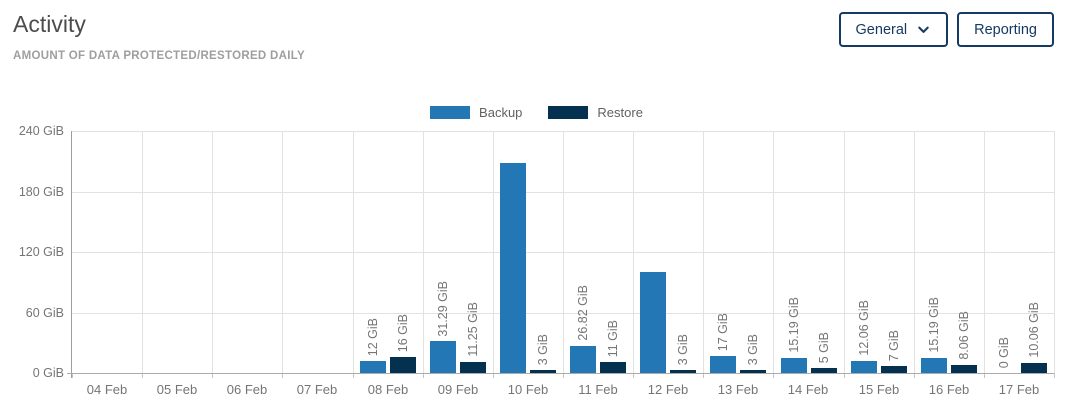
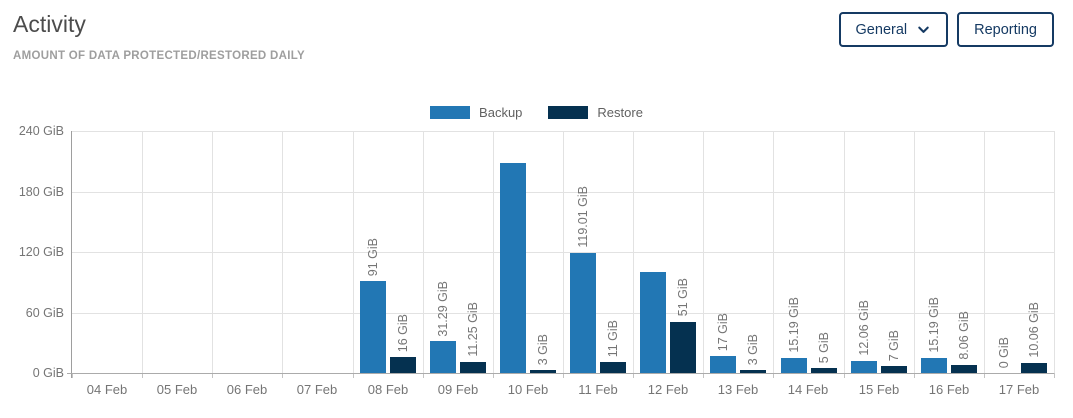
Backup/08 Feb: 12 -> 91
Backup/11 Feb: 26.82 -> 119.01
Restore/12 Feb: 3 -> 51
